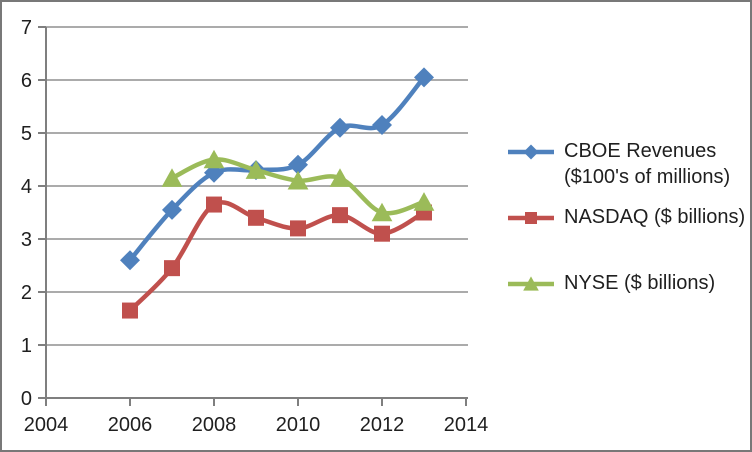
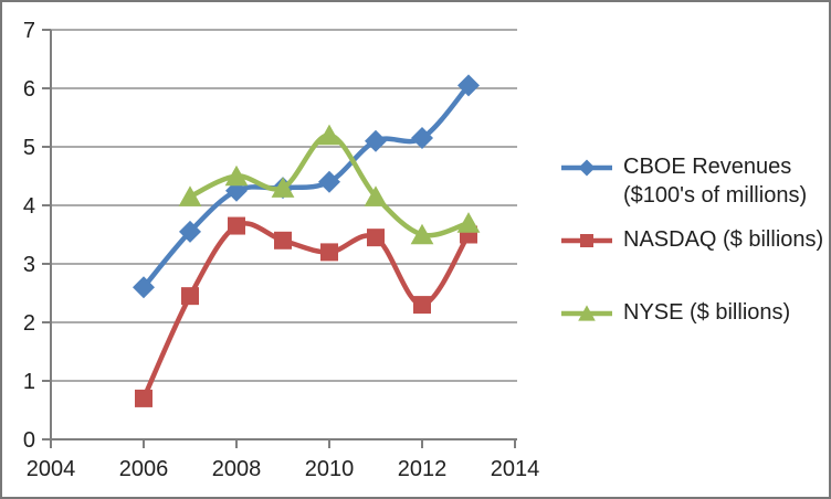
NASDAQ ($ billions)/2006: 1.6 -> 0.7
NYSE ($ billions)/2010: 4.1 -> 5.2
NASDAQ ($ billions)/2012: 3.1 -> 2.3
